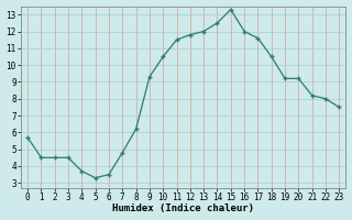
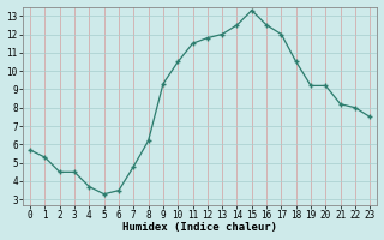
1: 4.5 -> 5.3
16: 12.0 -> 12.5
17: 11.6 -> 12.0
